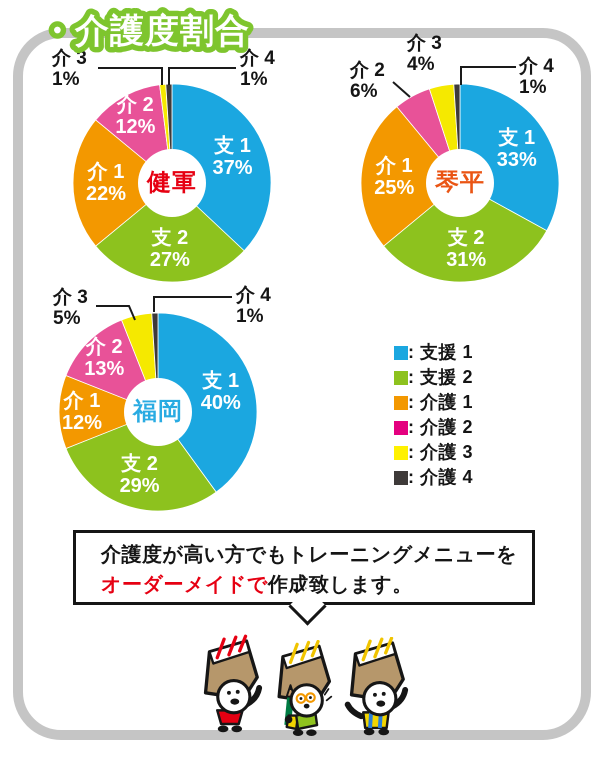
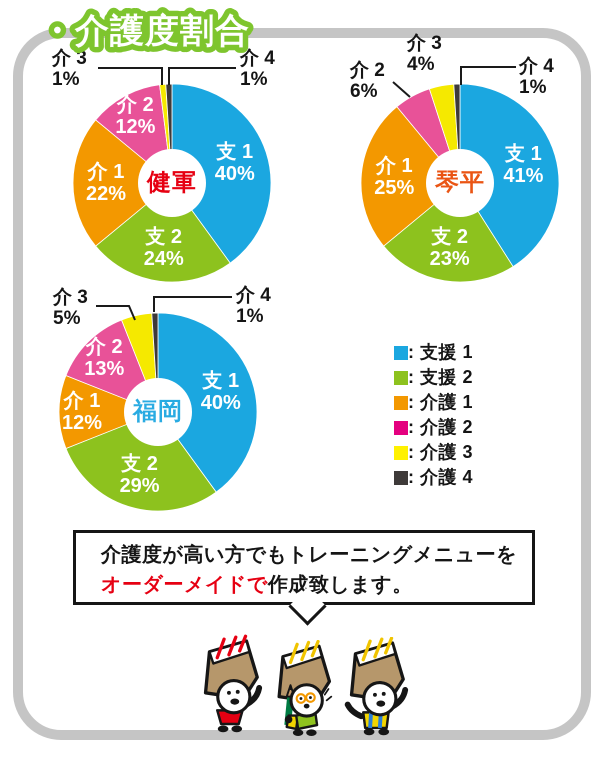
健軍/支 1: 37% -> 40%
健軍/支 2: 27% -> 24%
琴平/支 1: 33% -> 41%
琴平/支 2: 31% -> 23%
